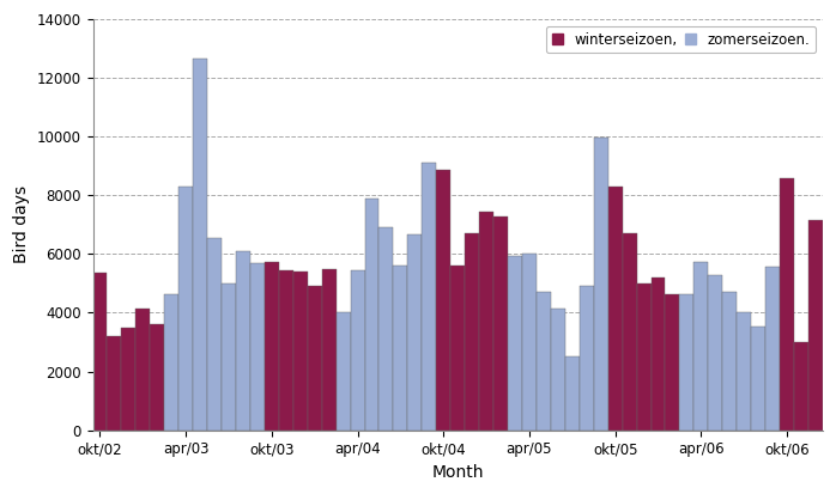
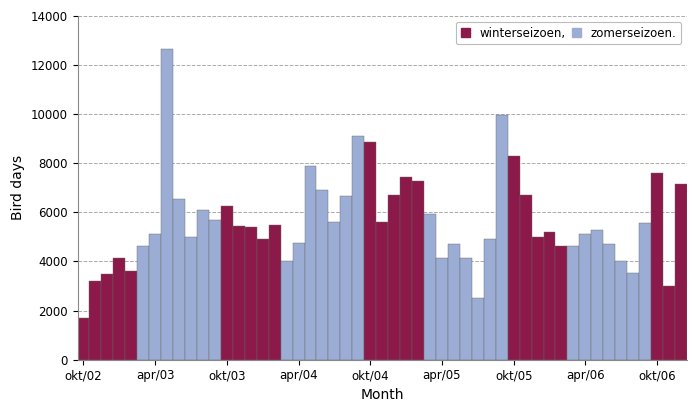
okt/02: 5350 -> 1700
apr/03: 8300 -> 5100
okt/03: 5750 -> 6250
apr/04: 5450 -> 4750
apr/05: 6000 -> 4150
apr/06: 5750 -> 5100
okt/06: 8600 -> 7600
